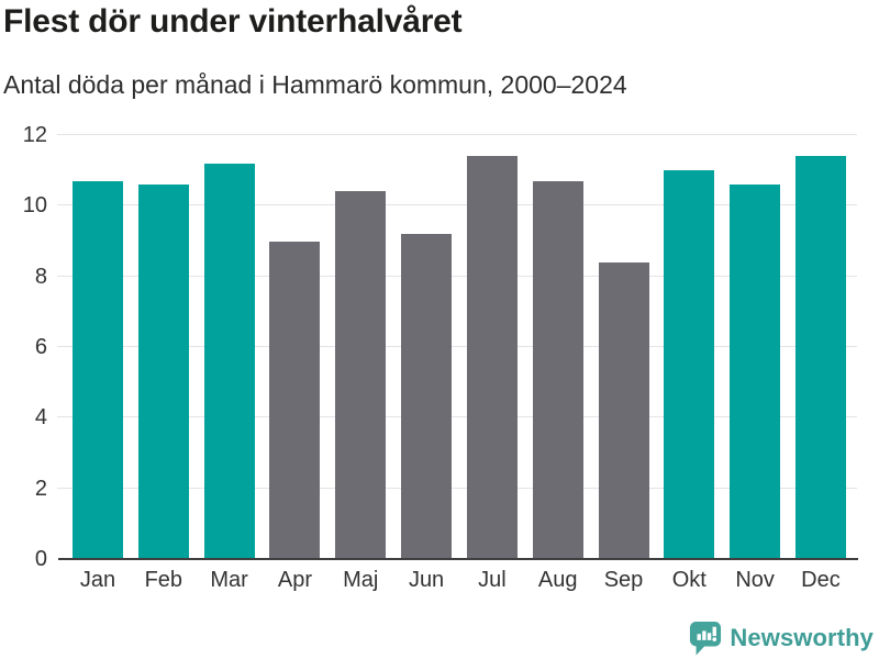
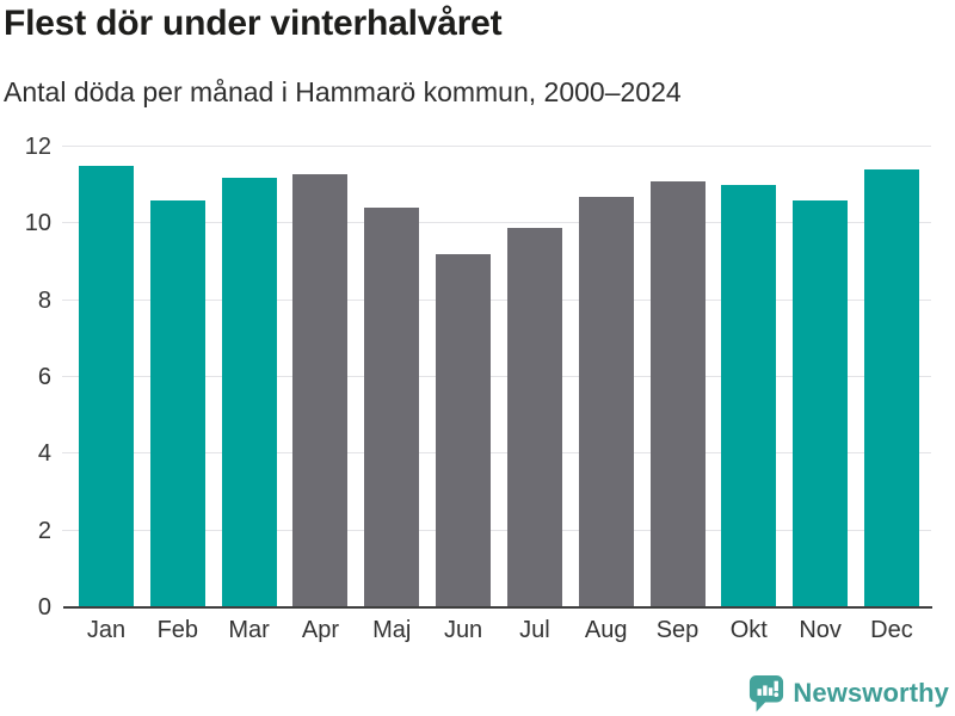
Jan: 10.7 -> 11.5
Apr: 9.0 -> 11.3
Jul: 11.4 -> 9.9
Sep: 8.4 -> 11.1
